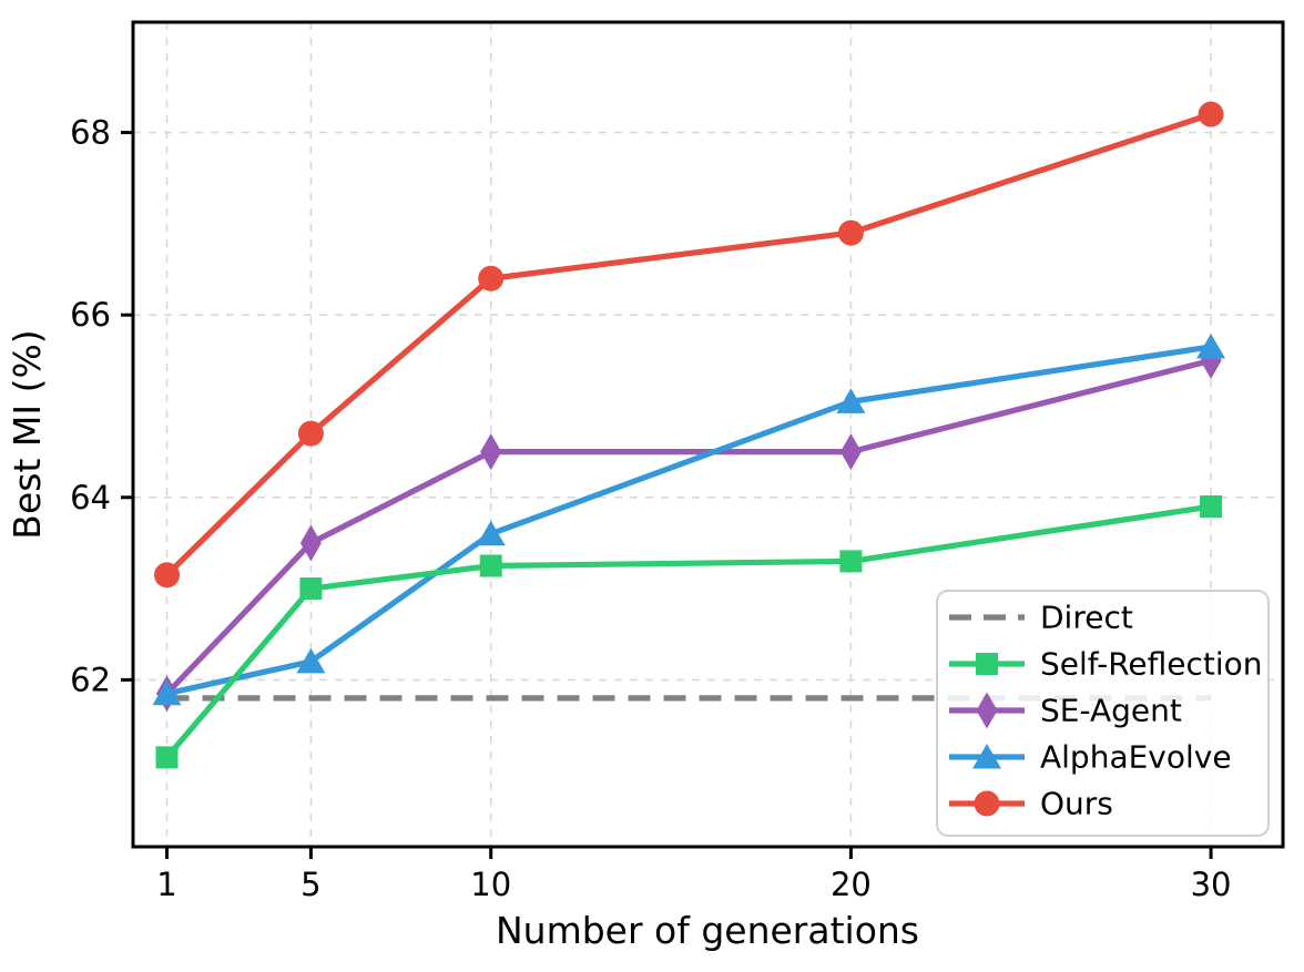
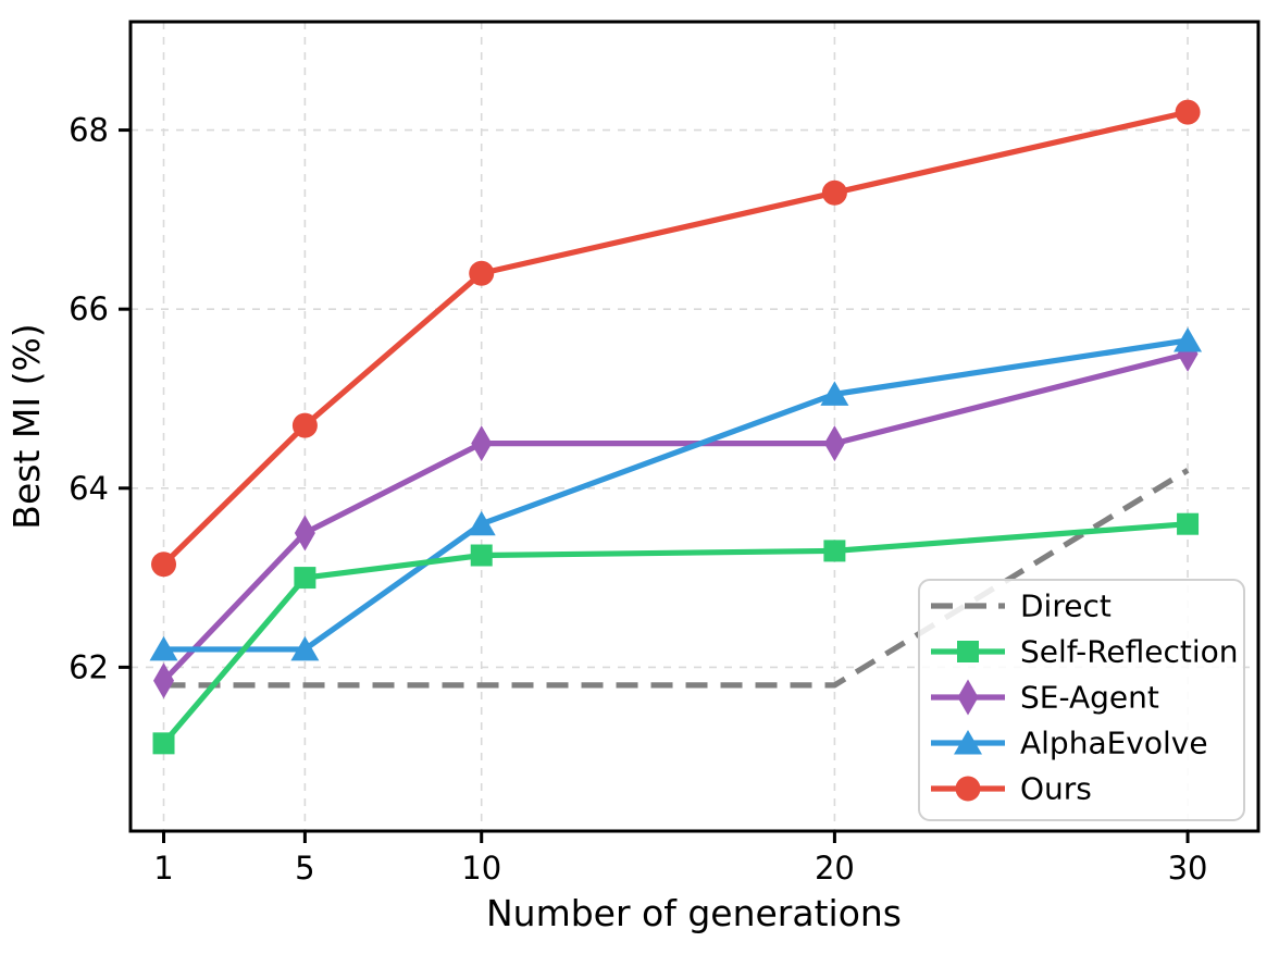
AlphaEvolve/1: 61.9 -> 62.2
Ours/20: 66.9 -> 67.3
Direct/30: 61.8 -> 64.2
Self-Reflection/30: 63.9 -> 63.6
